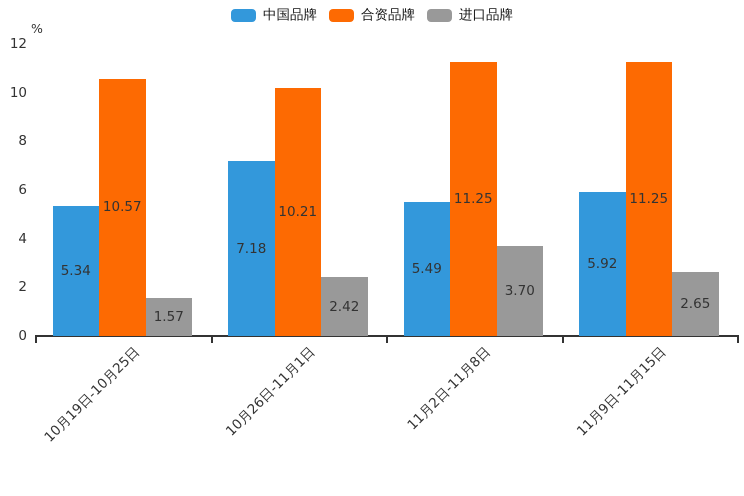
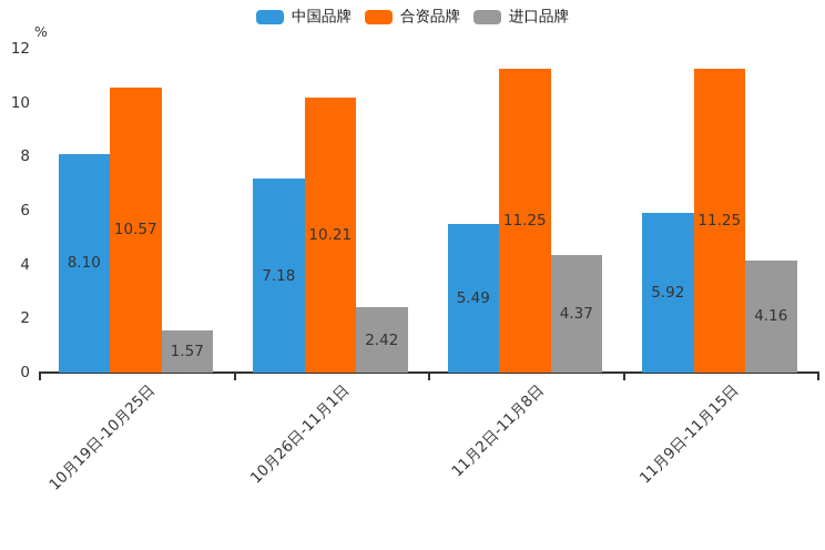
中国品牌/10月19日-10月25日: 5.34 -> 8.10
进口品牌/11月2日-11月8日: 3.70 -> 4.37
进口品牌/11月9日-11月15日: 2.65 -> 4.16
